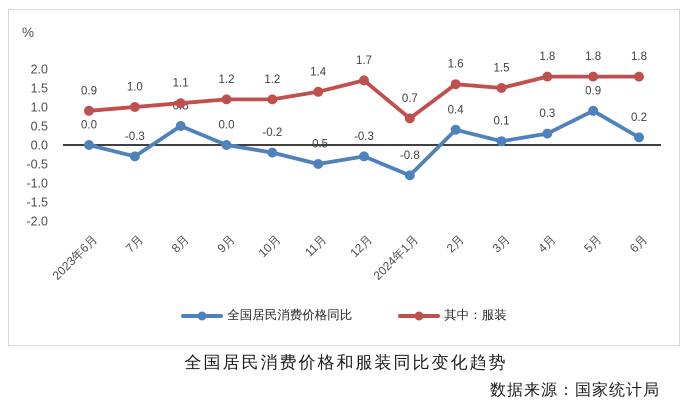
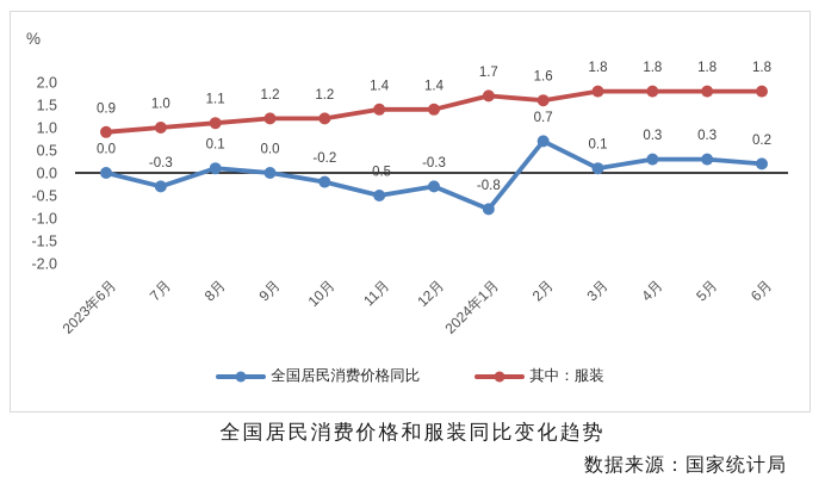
全国居民消费价格同比/8月: 0.5 -> 0.1
其中：服装/12月: 1.7 -> 1.4
其中：服装/2024年1月: 0.7 -> 1.7
全国居民消费价格同比/2月: 0.4 -> 0.7
其中：服装/3月: 1.5 -> 1.8
全国居民消费价格同比/5月: 0.9 -> 0.3
